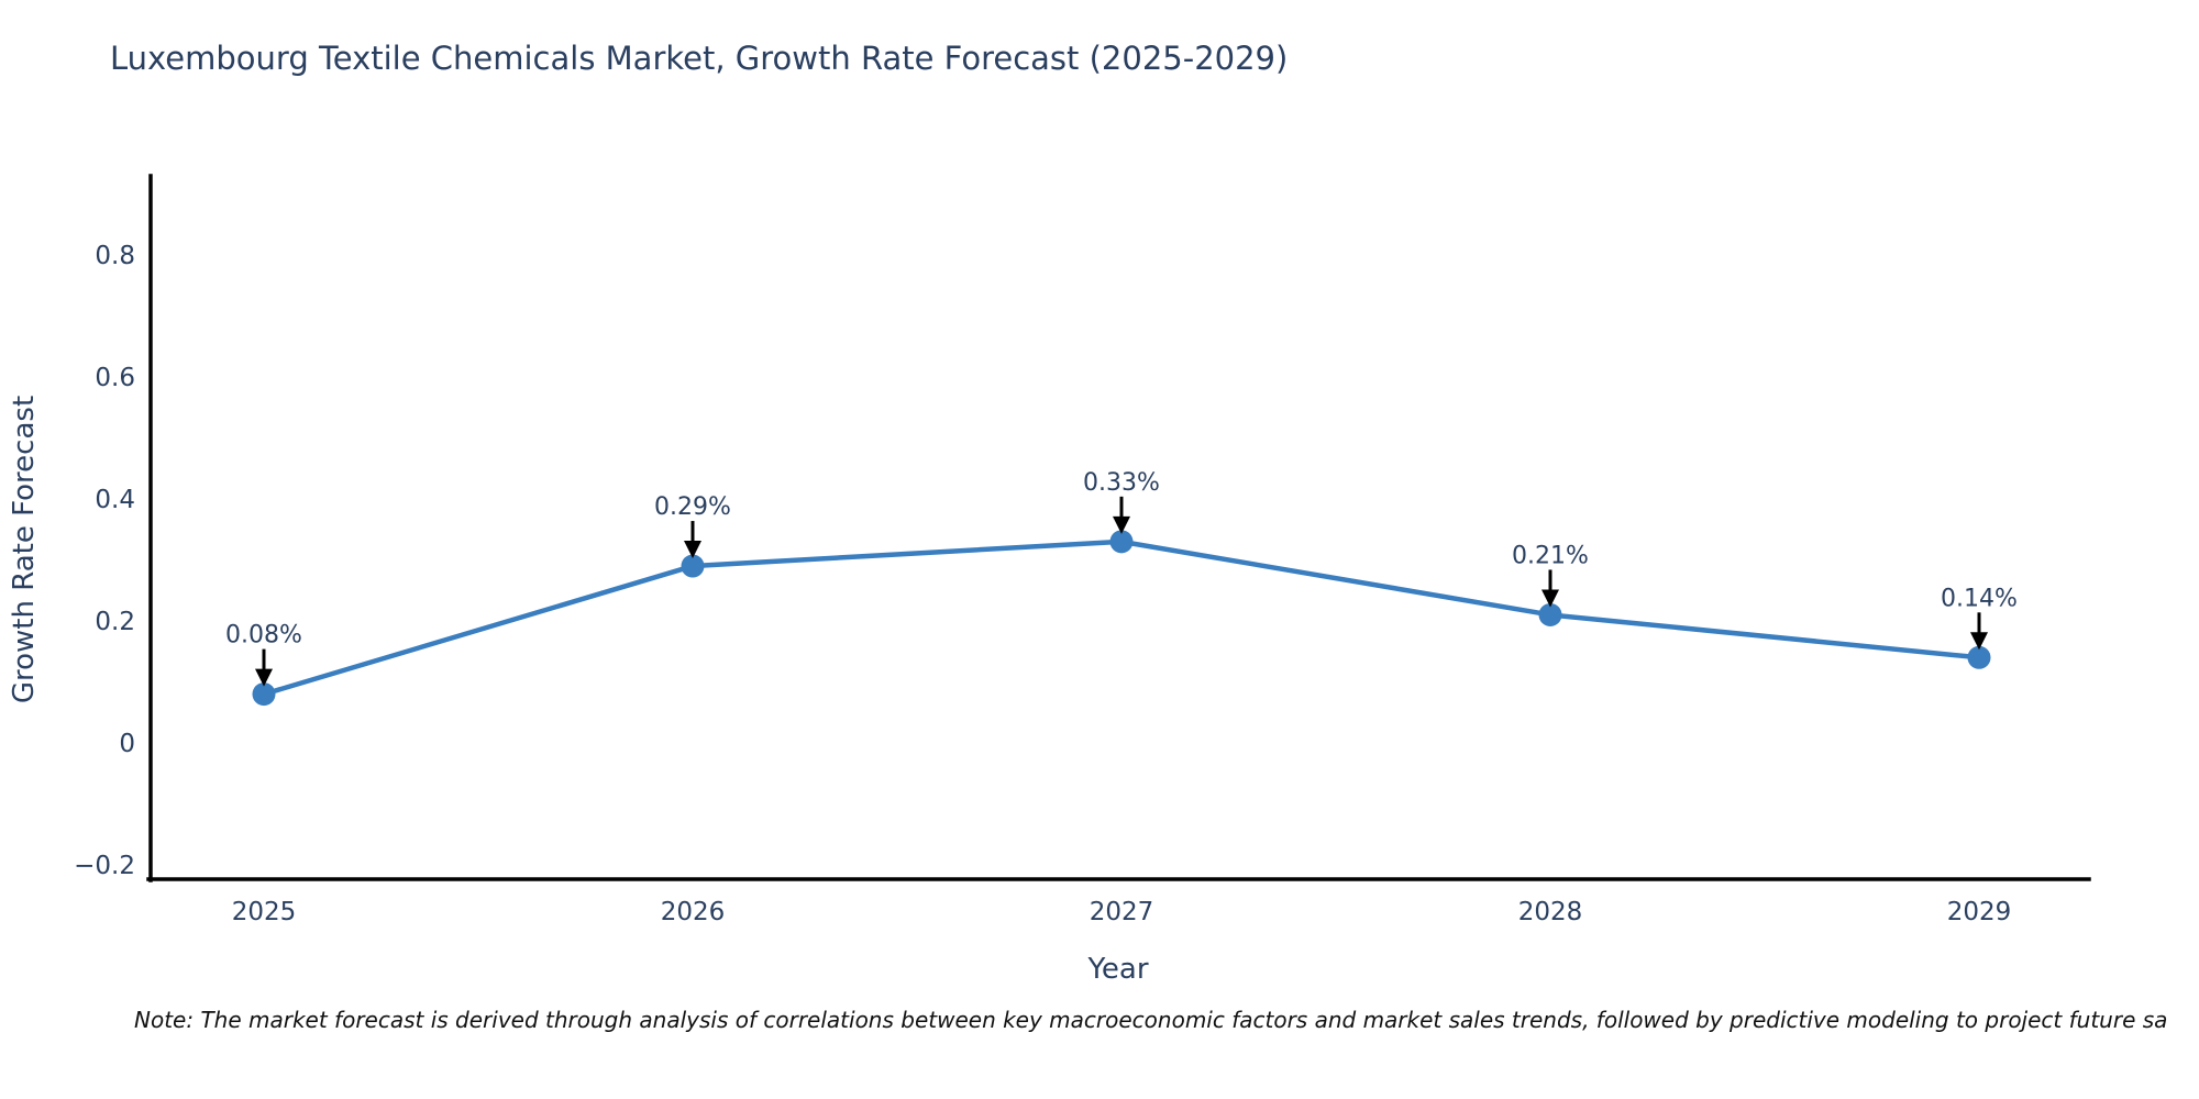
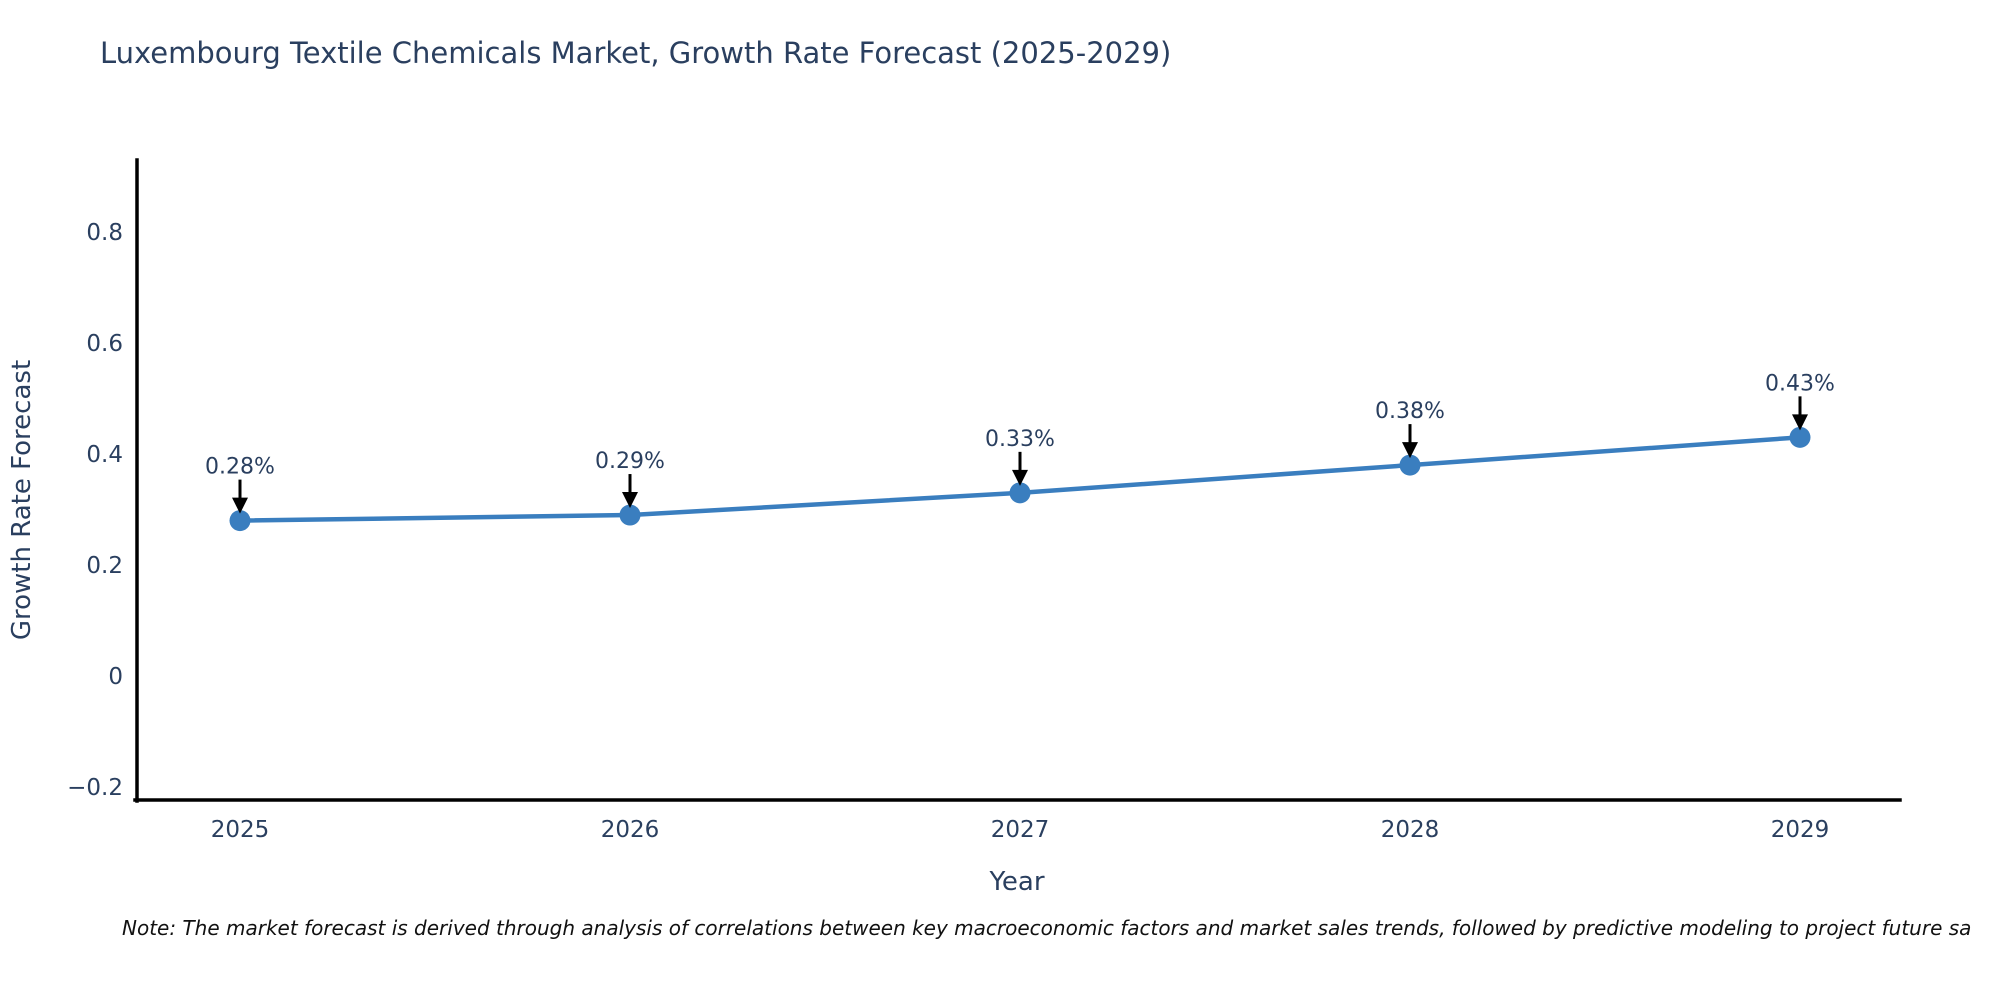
2025: 0.08% -> 0.28%
2028: 0.21% -> 0.38%
2029: 0.14% -> 0.43%
